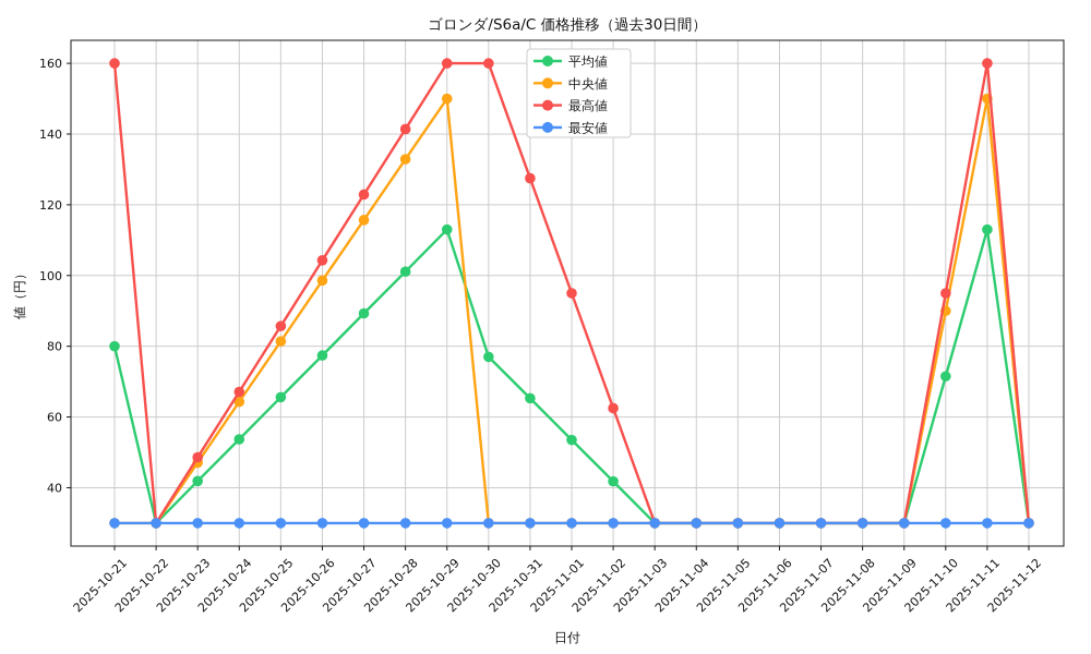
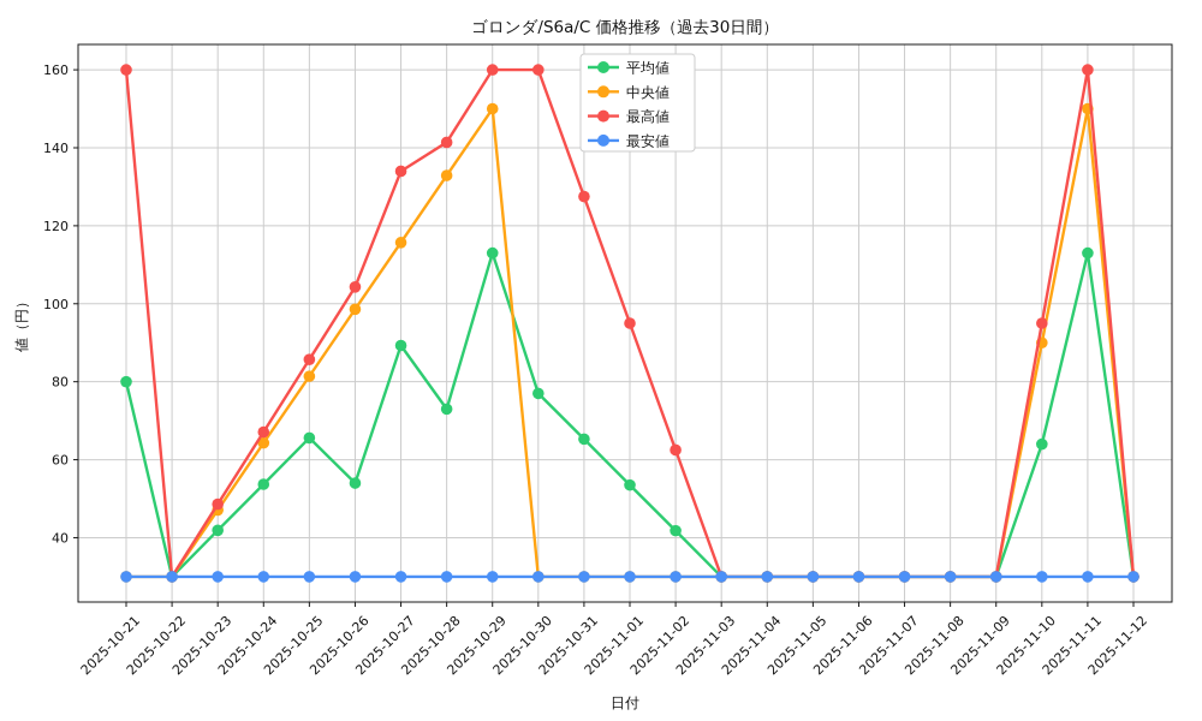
平均値/2025-10-26: 77 -> 54
最高値/2025-10-27: 123 -> 134
平均値/2025-10-28: 101 -> 73
平均値/2025-11-10: 72 -> 64
